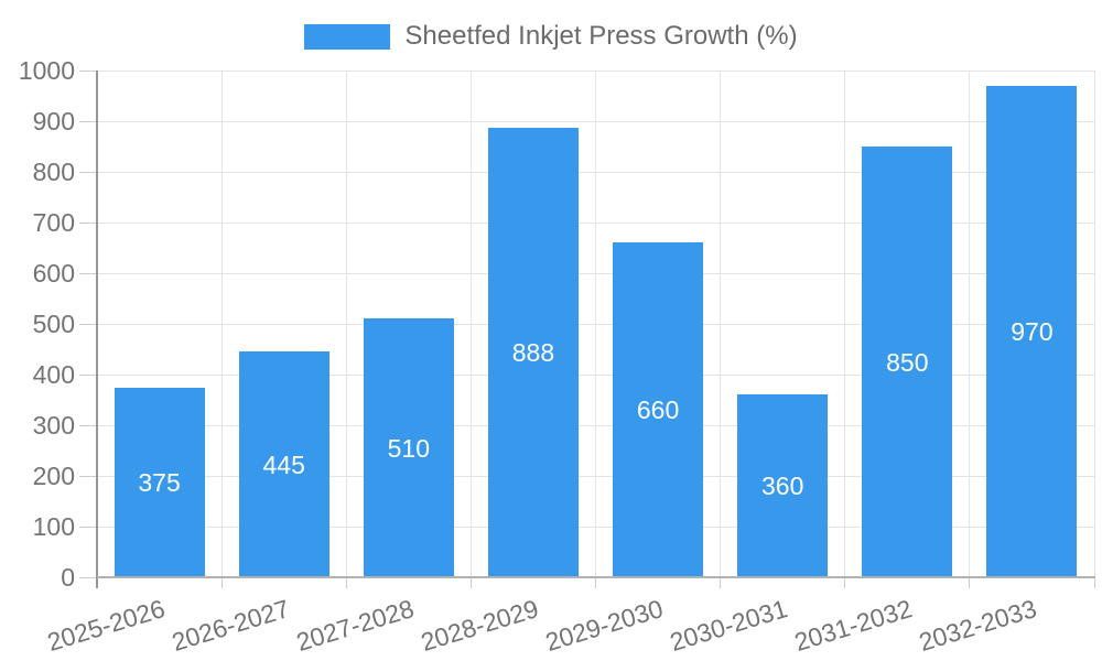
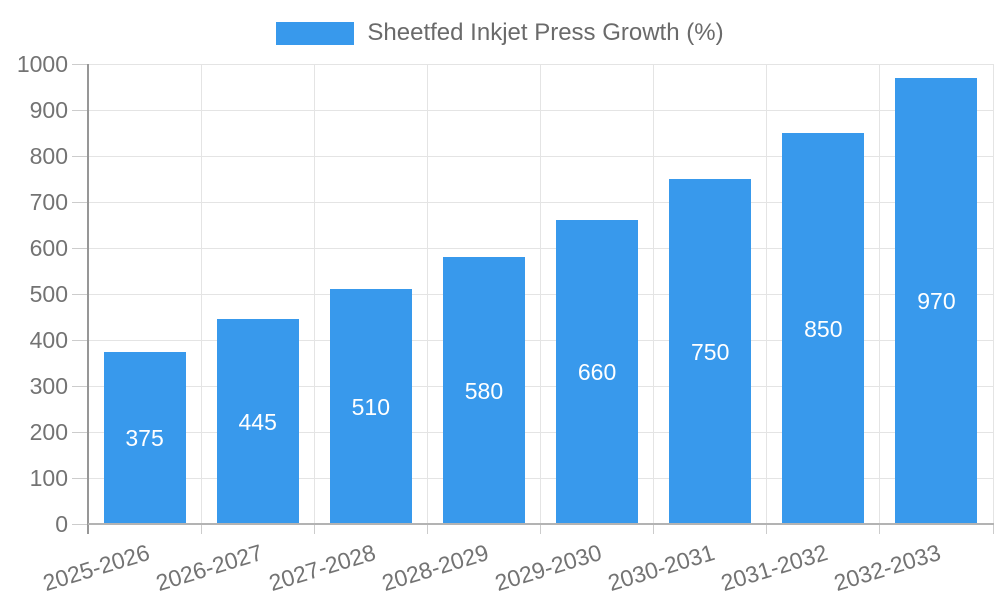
2028-2029: 888 -> 580
2030-2031: 360 -> 750
